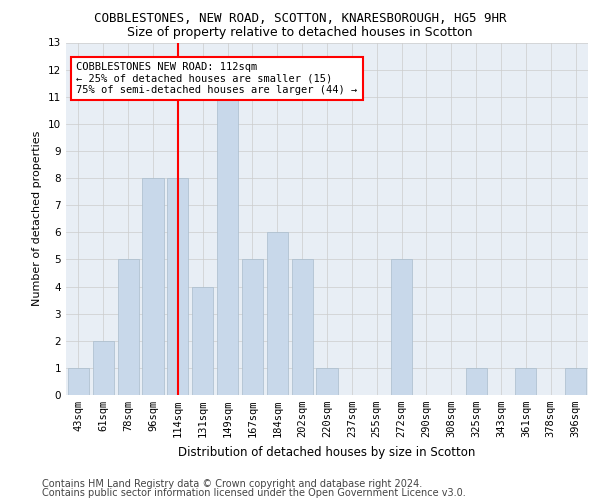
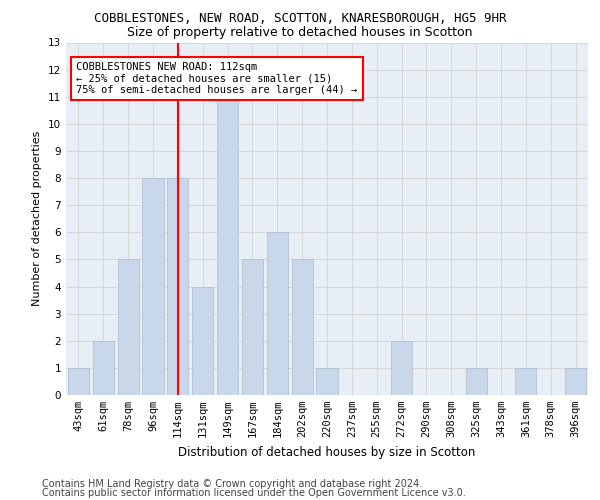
272sqm: 5 -> 2
